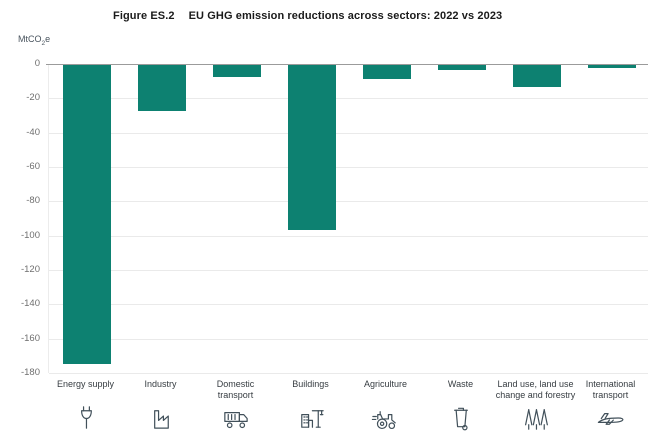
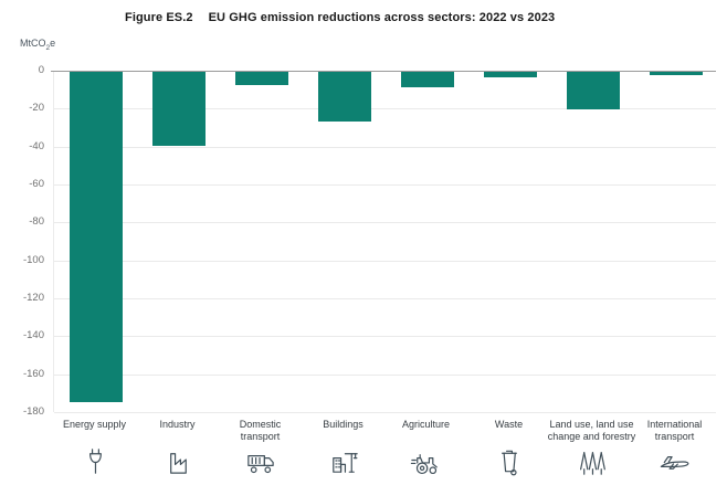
Industry: -27 -> -39
Buildings: -96 -> -26
Land use, land use change and forestry: -13 -> -20
